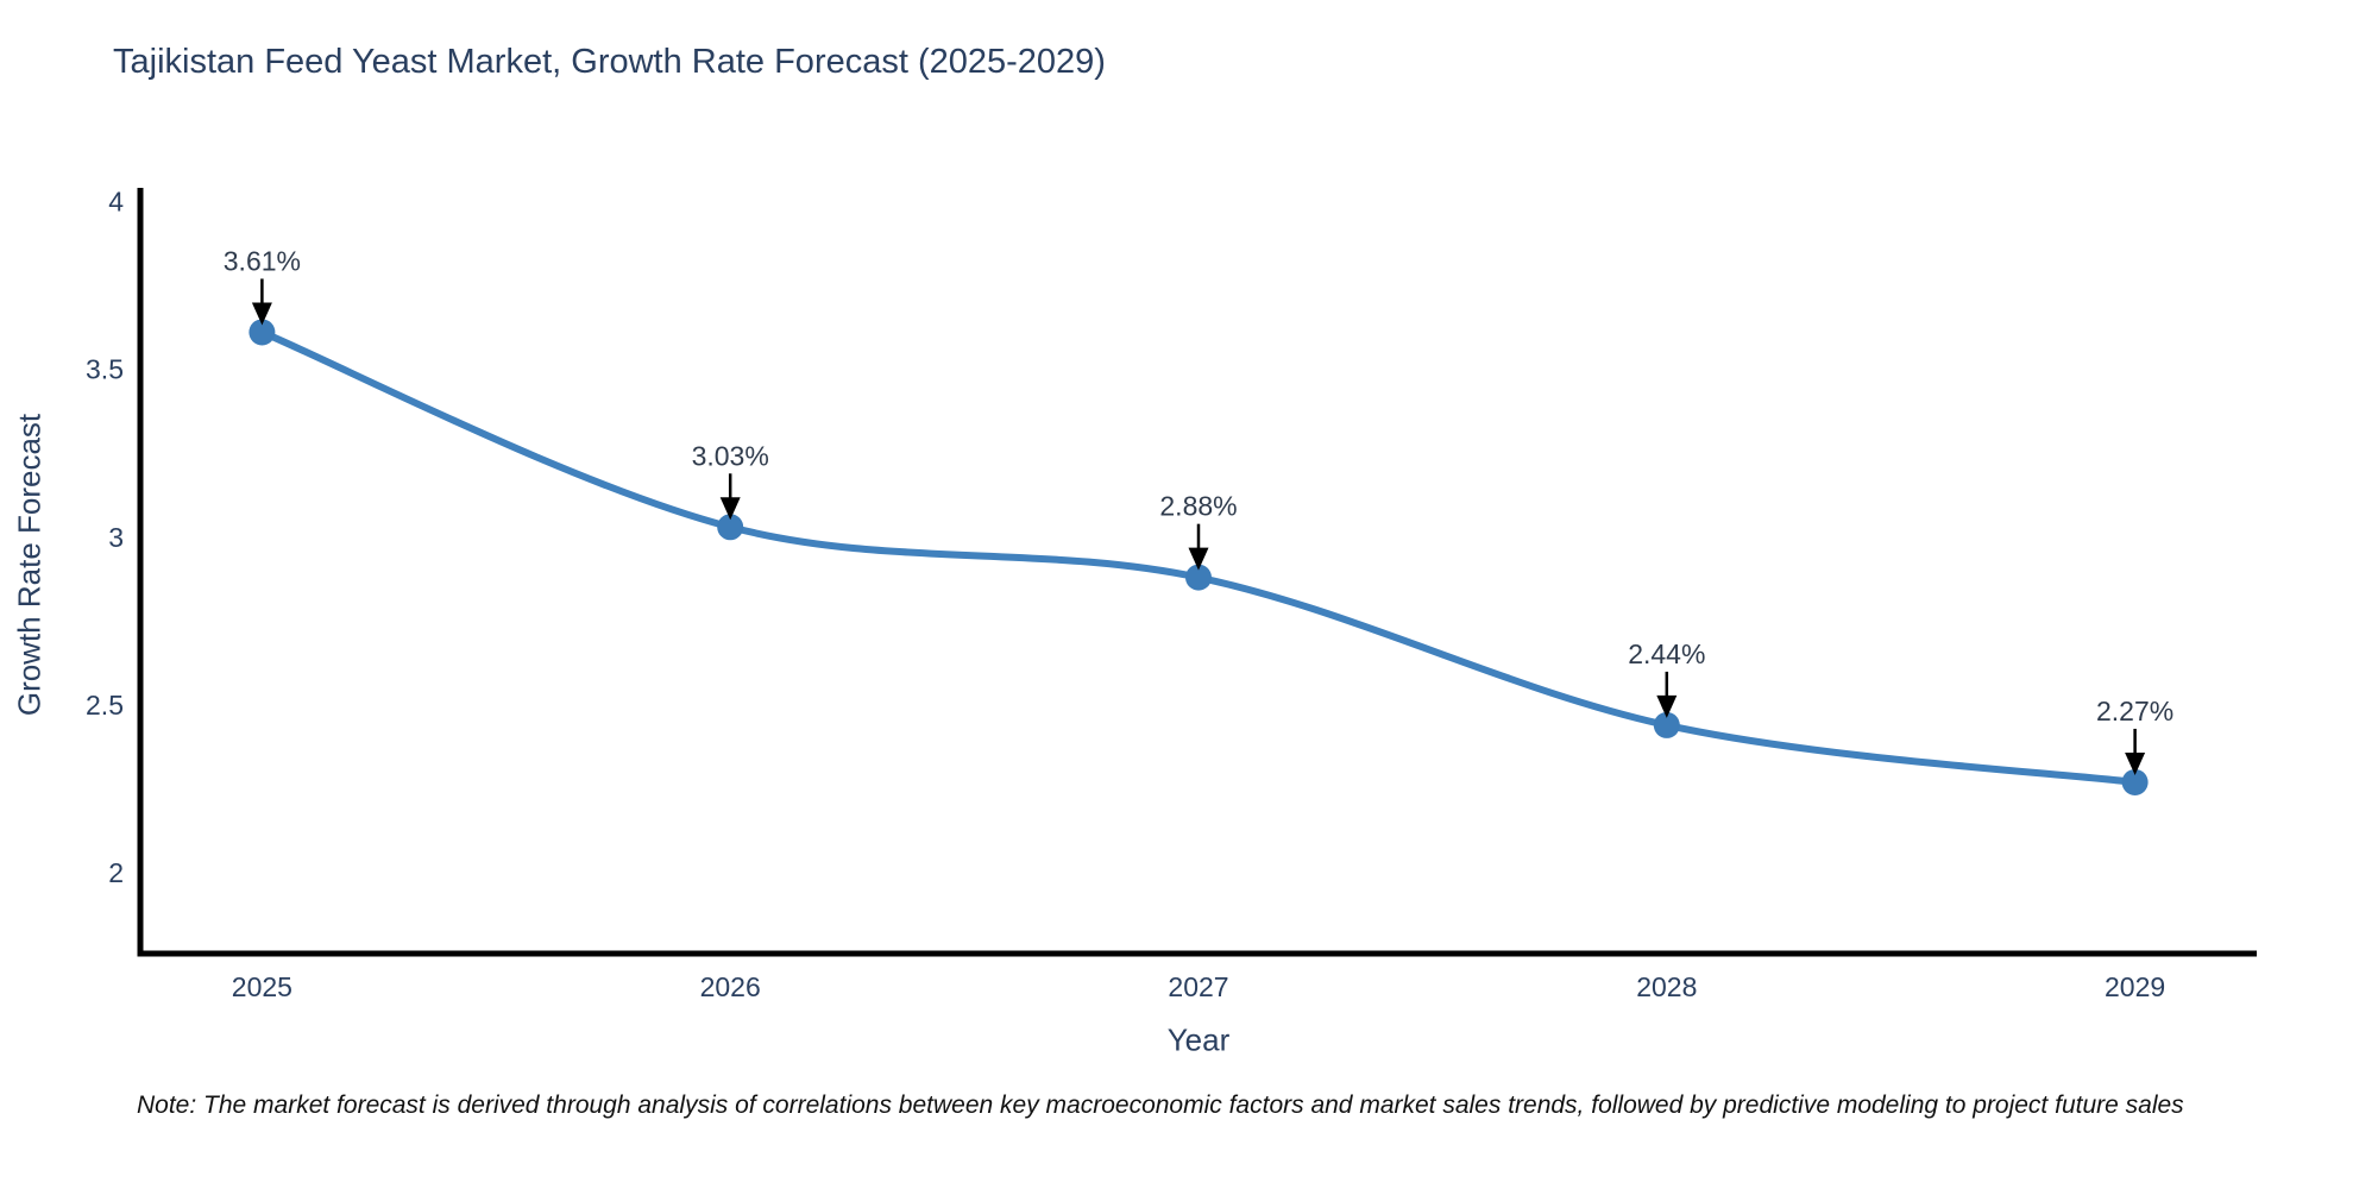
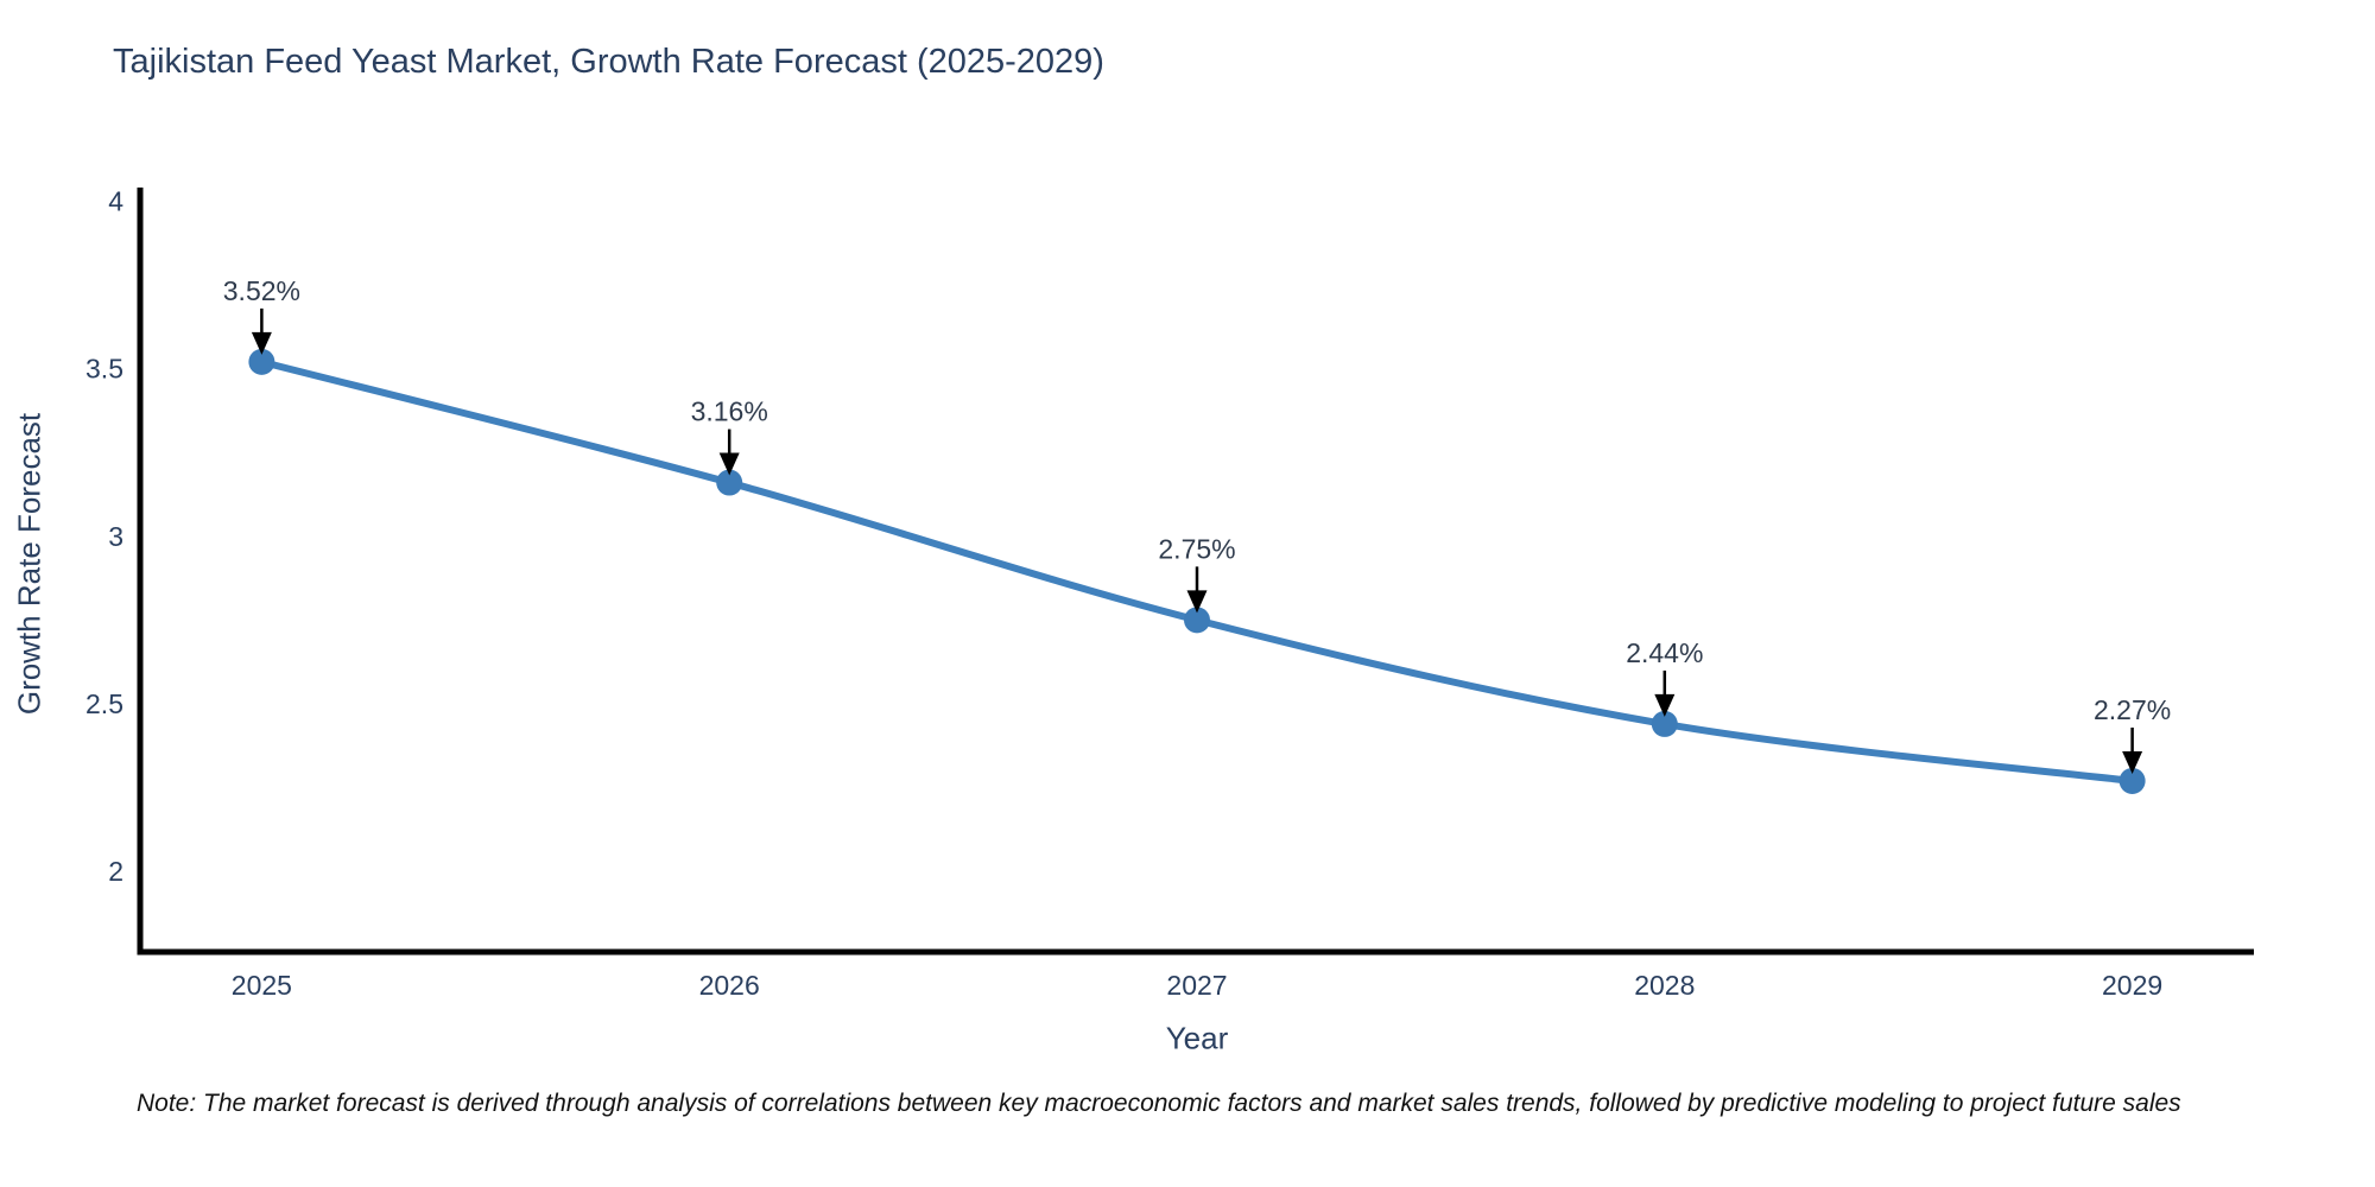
2025: 3.61% -> 3.52%
2026: 3.03% -> 3.16%
2027: 2.88% -> 2.75%
